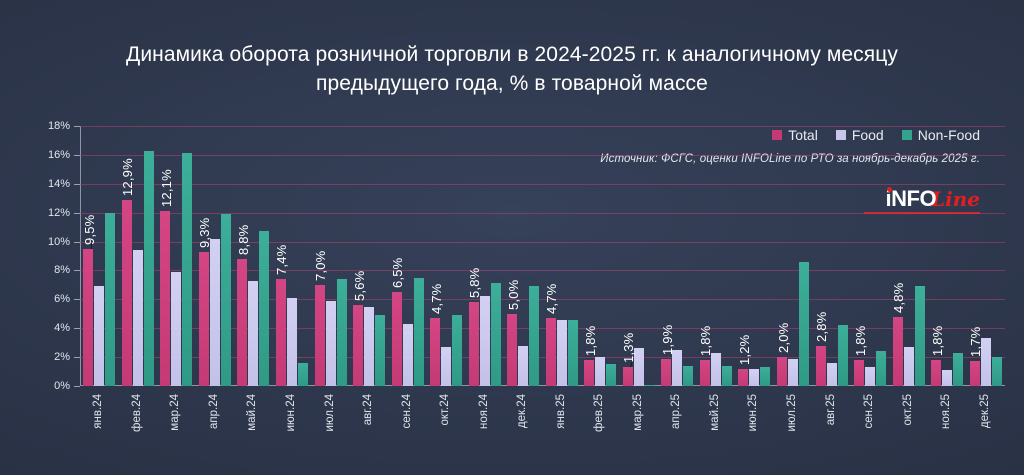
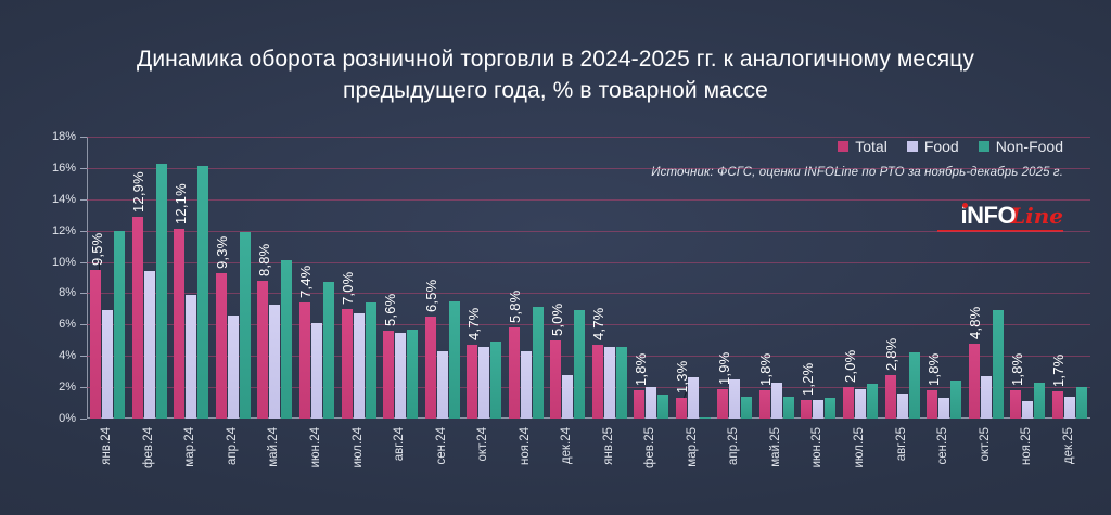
Food/апр.24: 10.2% -> 6.6%
Non-Food/май.24: 10.7% -> 10.1%
Non-Food/июн.24: 1.6% -> 8.7%
Food/июл.24: 5.9% -> 6.7%
Non-Food/авг.24: 4.9% -> 5.7%
Food/окт.24: 2.7% -> 4.6%
Food/ноя.24: 6.2% -> 4.3%
Non-Food/июл.25: 8.6% -> 2.2%
Food/дек.25: 3.3% -> 1.4%
